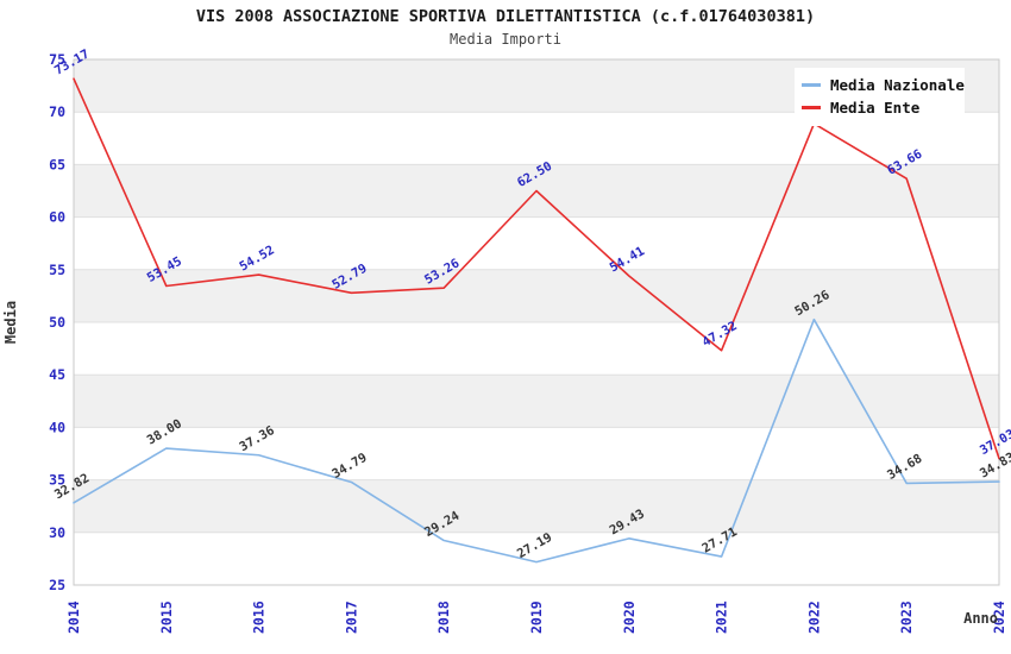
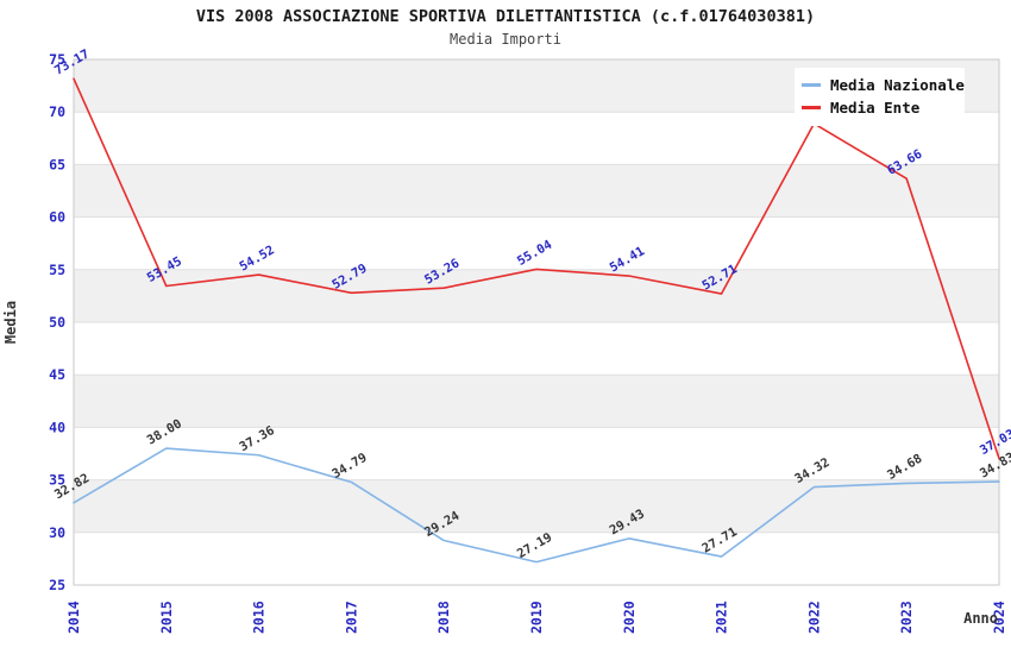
Media Ente/2019: 62.50 -> 55.04
Media Ente/2021: 47.32 -> 52.71
Media Nazionale/2022: 50.26 -> 34.32
